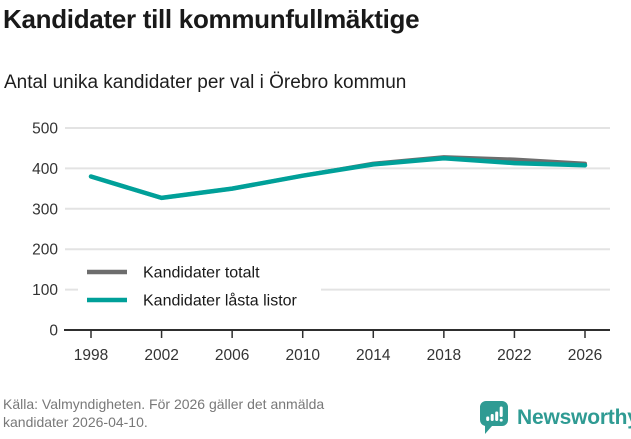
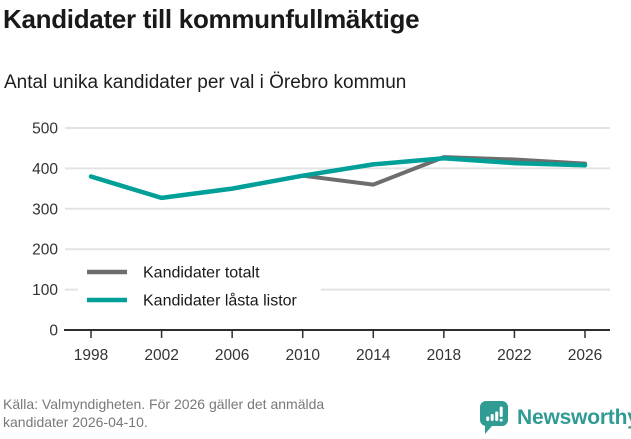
Kandidater totalt/2014: 410 -> 360
